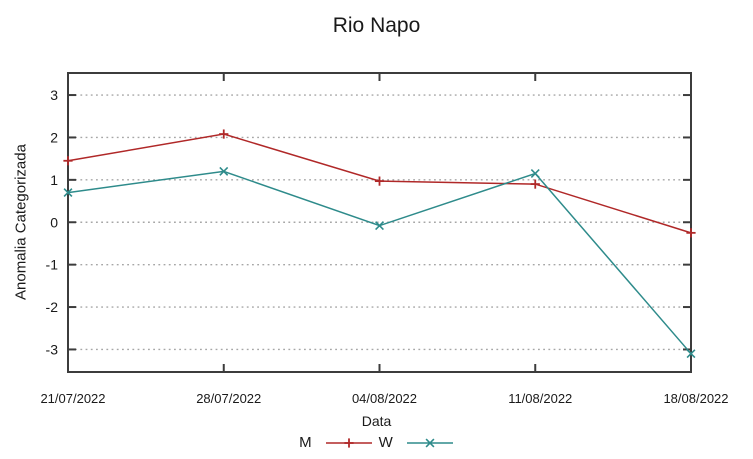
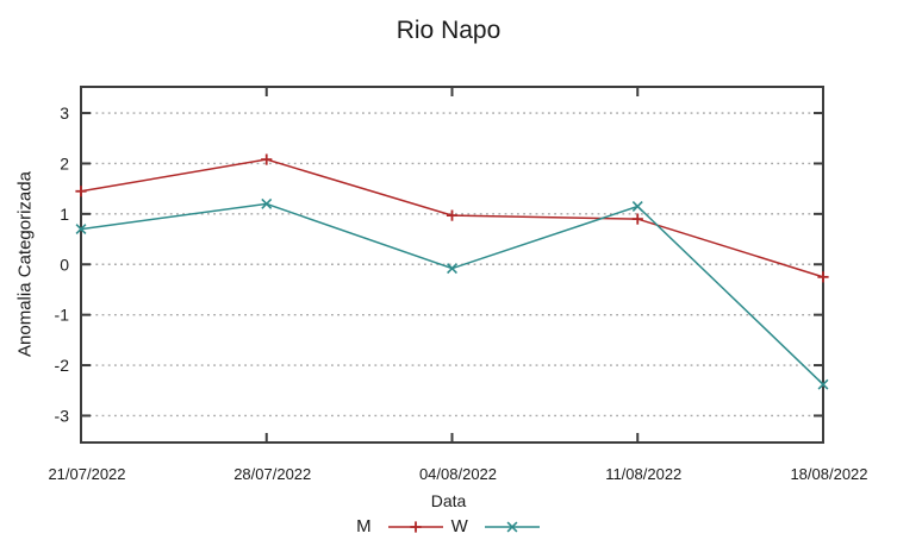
W/18/08/2022: -3.1 -> -2.4
